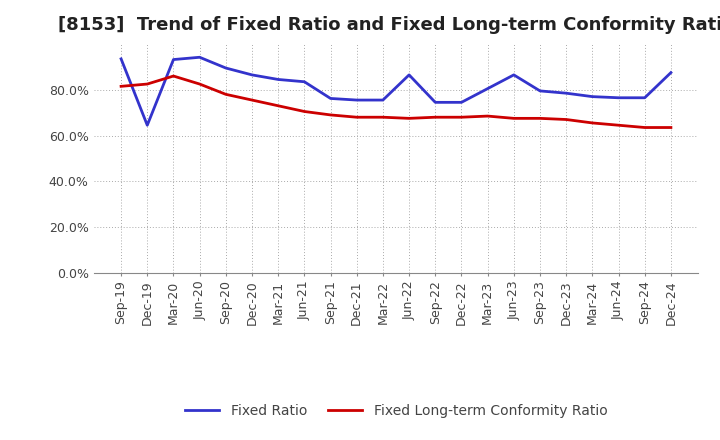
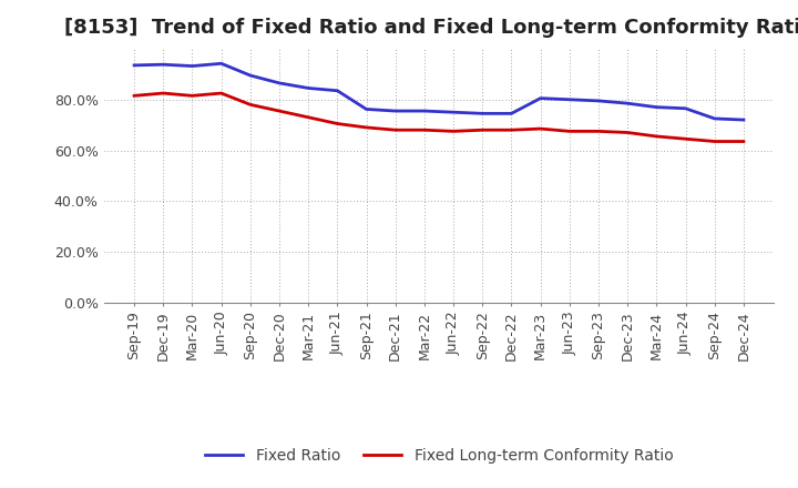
Fixed Ratio/Dec-19: 64.5% -> 93.8%
Fixed Long-term Conformity Ratio/Mar-20: 86.0% -> 81.5%
Fixed Ratio/Jun-22: 86.5% -> 75.0%
Fixed Ratio/Jun-23: 86.5% -> 80.0%
Fixed Ratio/Sep-24: 76.5% -> 72.5%
Fixed Ratio/Dec-24: 87.5% -> 72.0%
